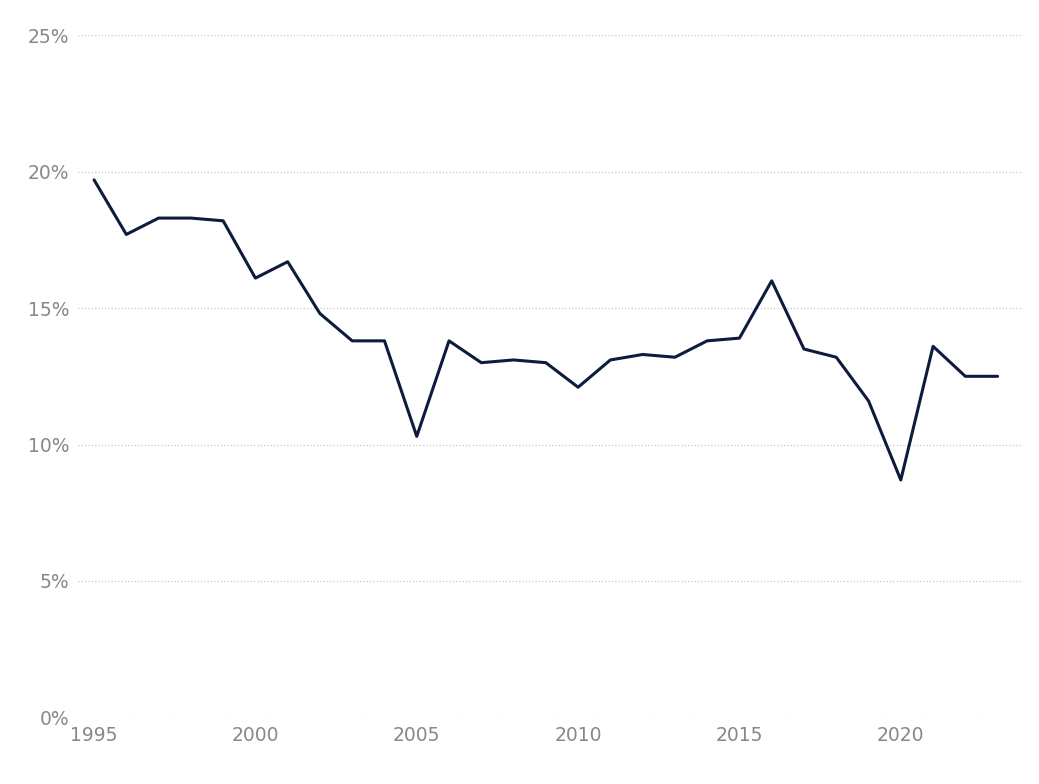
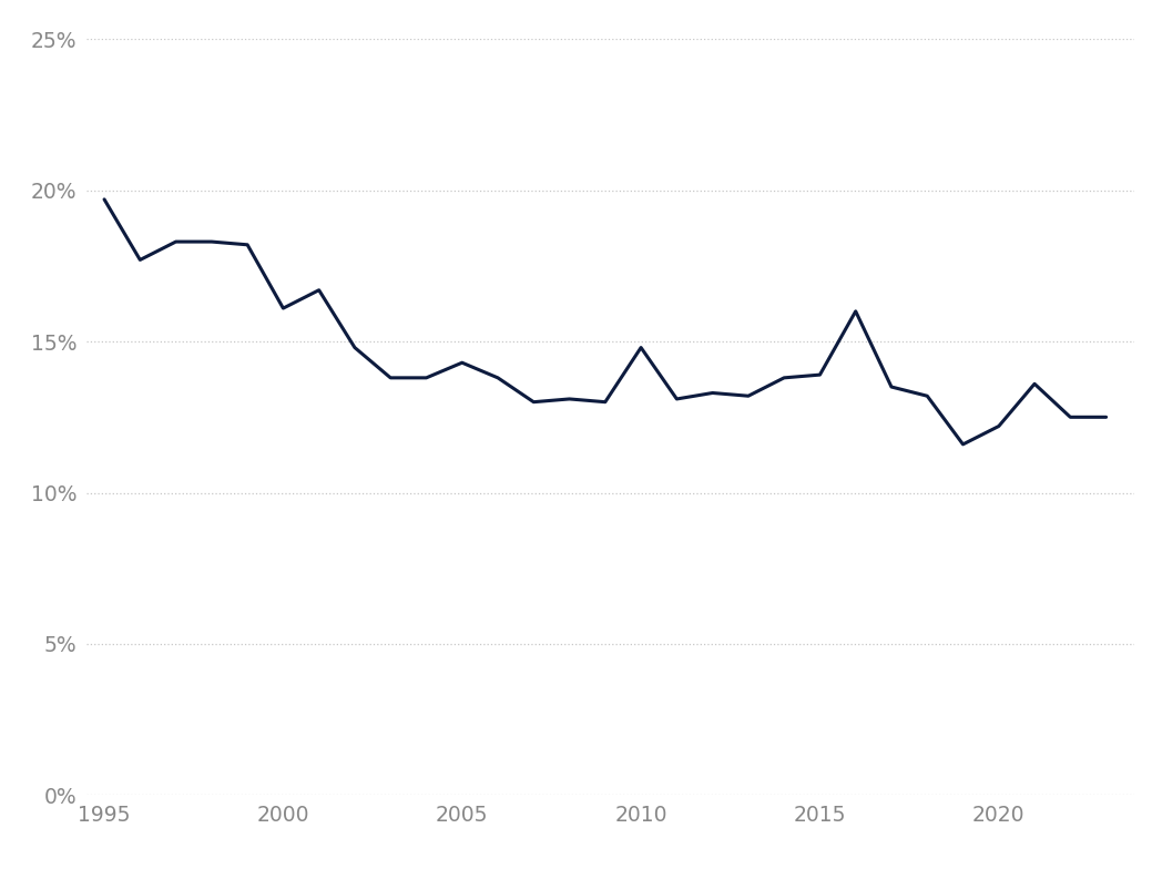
2005: 10.3% -> 14.3%
2010: 12.1% -> 14.8%
2020: 8.7% -> 12.2%
